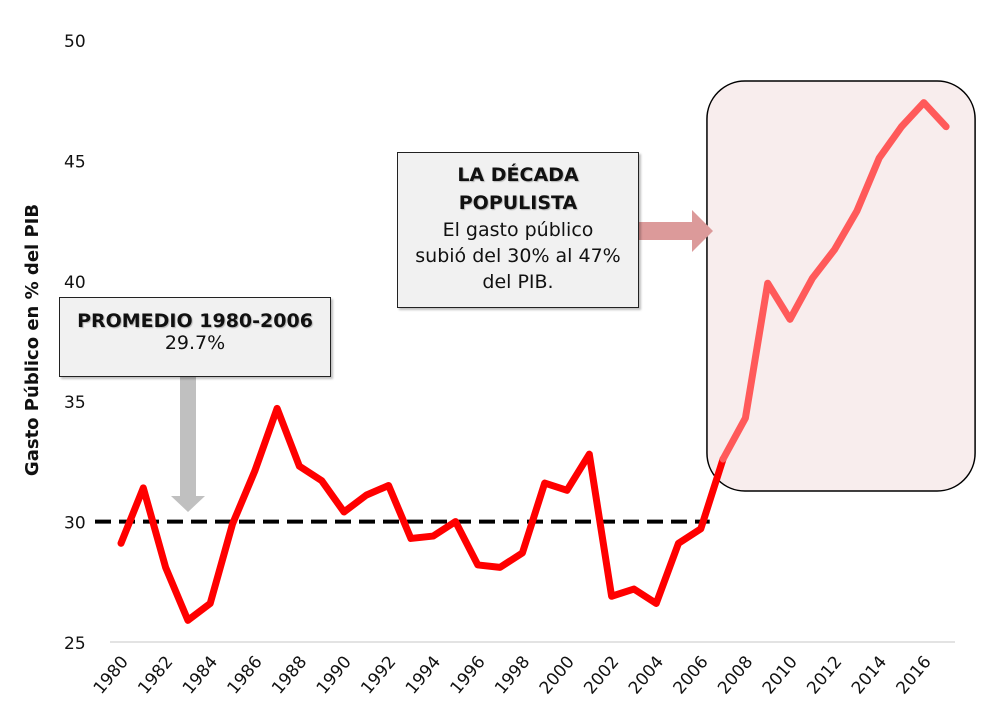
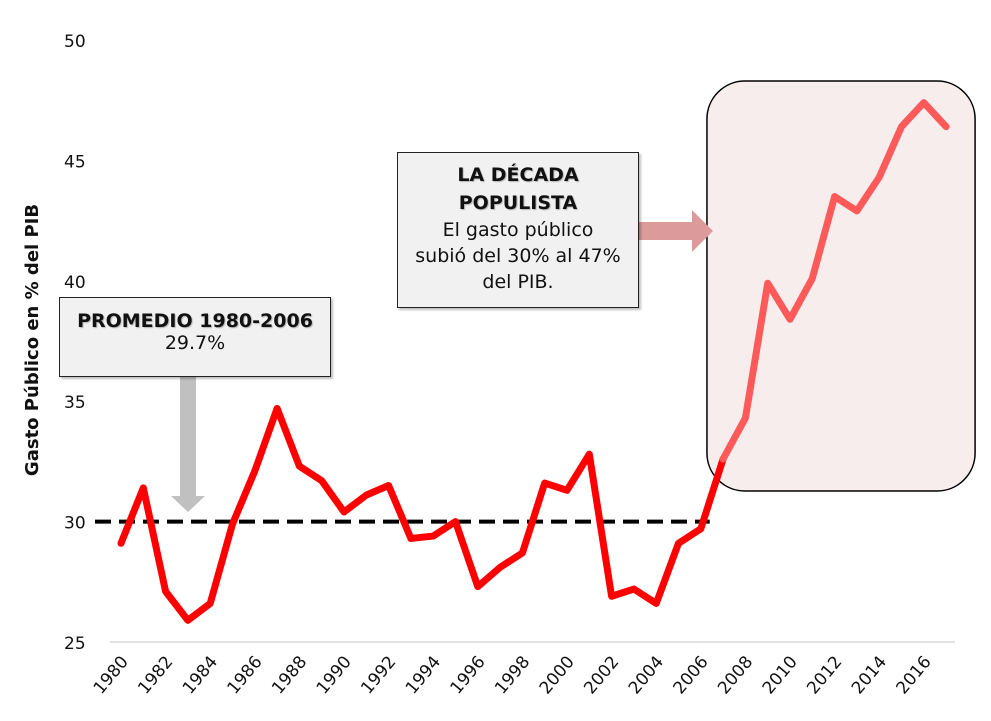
1982: 28.1 -> 27.1
1996: 28.2 -> 27.3
2012: 41.3 -> 43.5
2014: 45.1 -> 44.3
